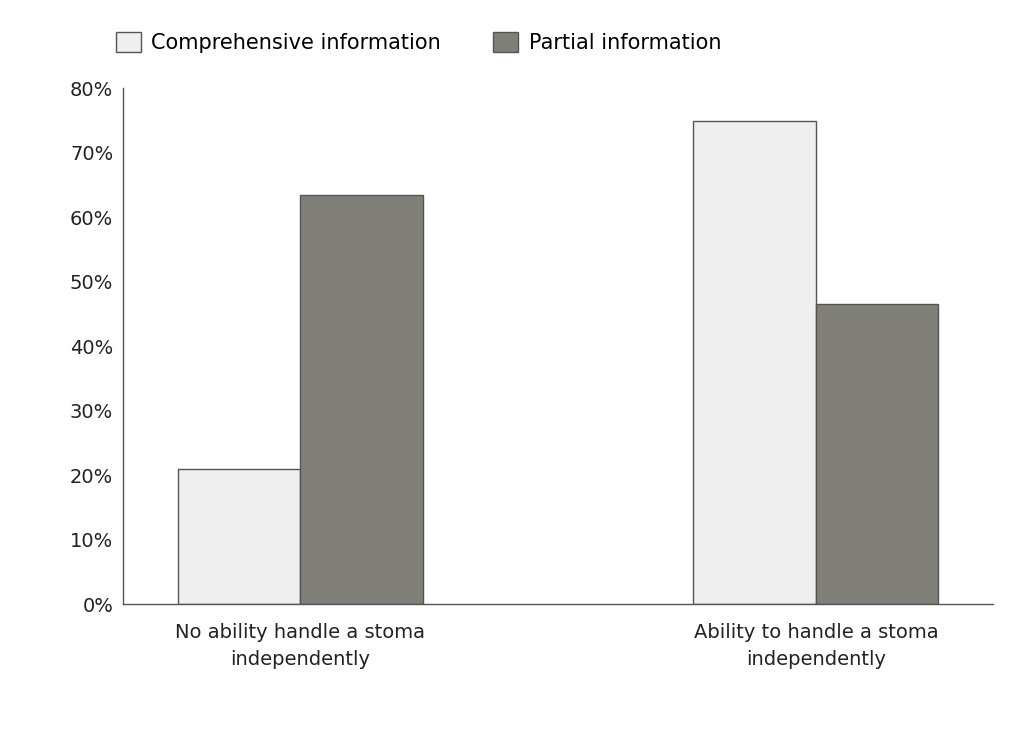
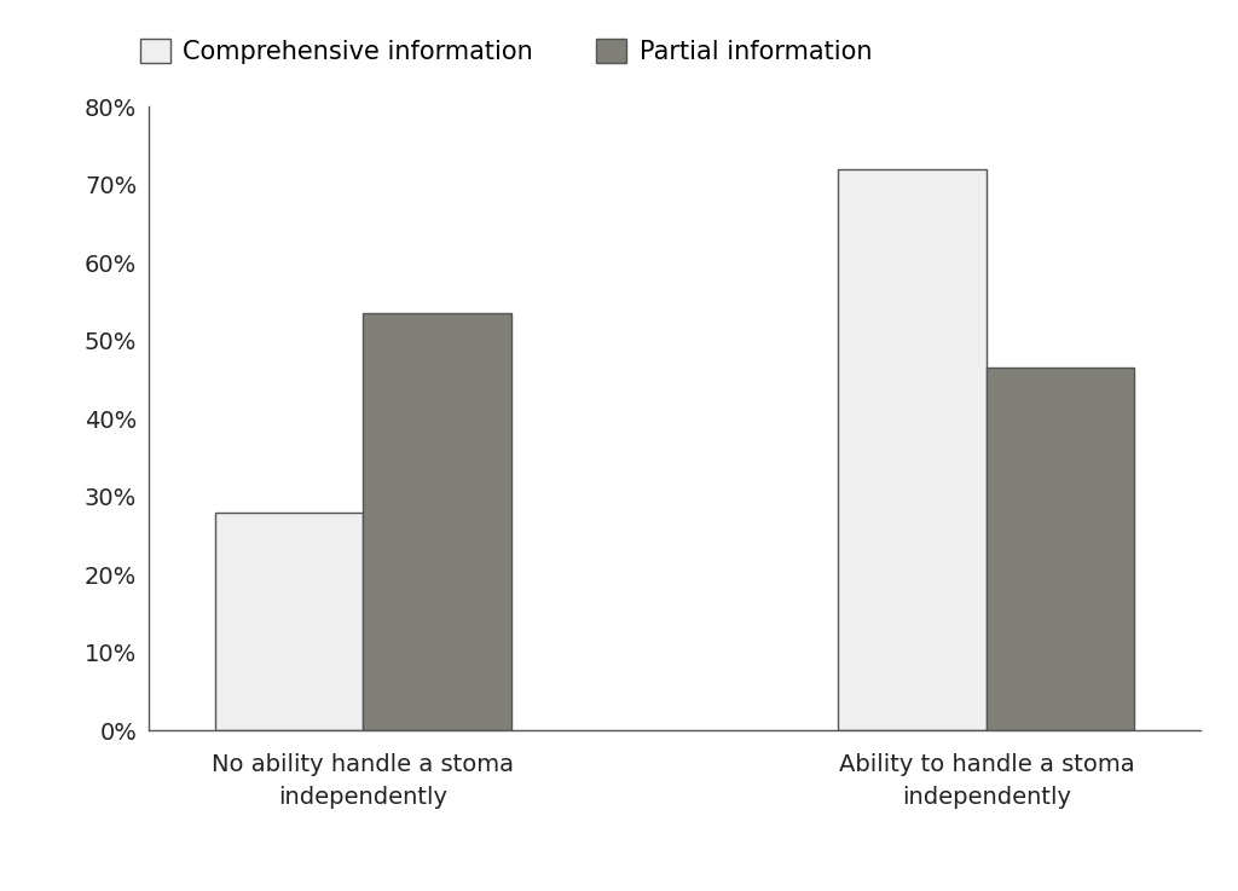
Comprehensive information/No ability handle a stoma independently: 21% -> 28%
Partial information/No ability handle a stoma independently: 63.4% -> 53.5%
Comprehensive information/Ability to handle a stoma independently: 75% -> 72%
